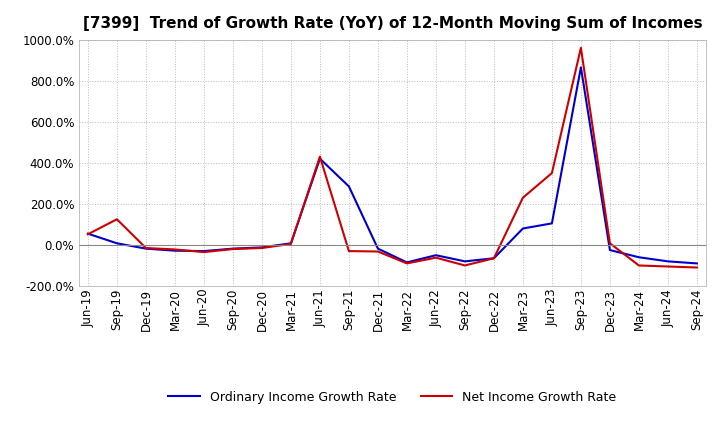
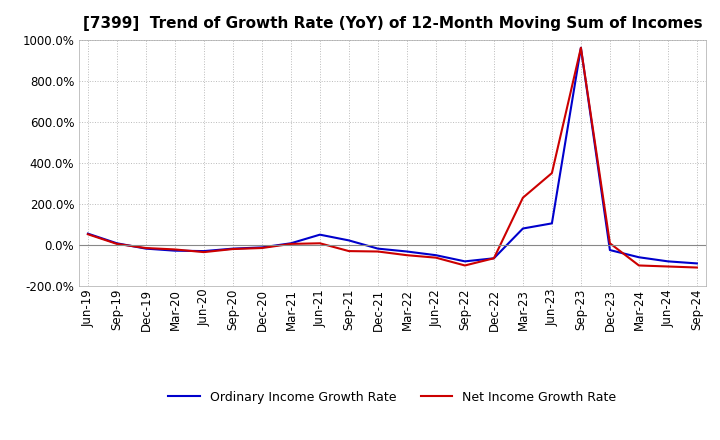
Net Income Growth Rate/Sep-19: 125% -> 5%
Ordinary Income Growth Rate/Jun-21: 420% -> 50%
Net Income Growth Rate/Jun-21: 430% -> 8%
Ordinary Income Growth Rate/Sep-21: 285% -> 22%
Ordinary Income Growth Rate/Mar-22: -85% -> -32%
Net Income Growth Rate/Mar-22: -90% -> -50%
Ordinary Income Growth Rate/Sep-23: 865% -> 960%
